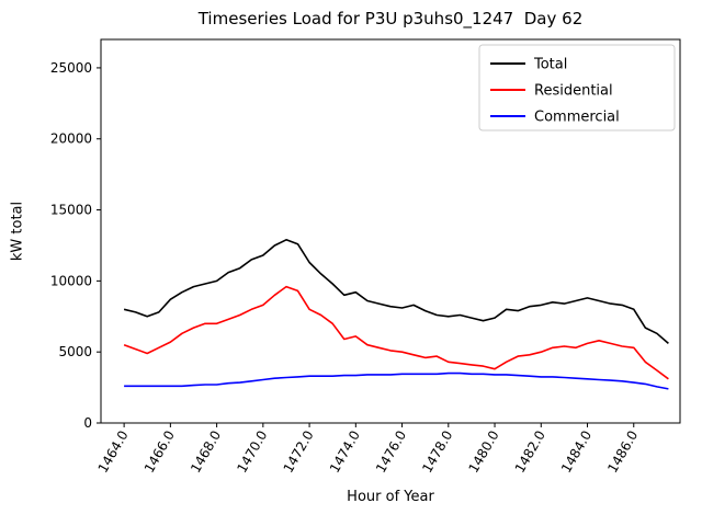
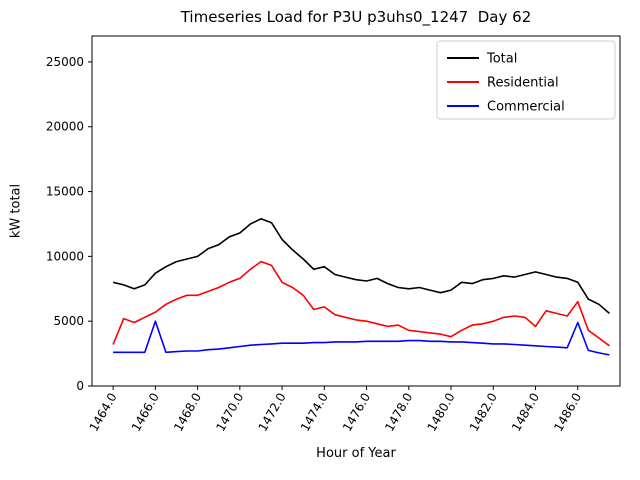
Residential/1464.0: 5500 -> 3200
Commercial/1466.0: 2600 -> 5000
Residential/1484.0: 5600 -> 4600
Residential/1486.0: 5300 -> 6500
Commercial/1486.0: 2800 -> 4900
